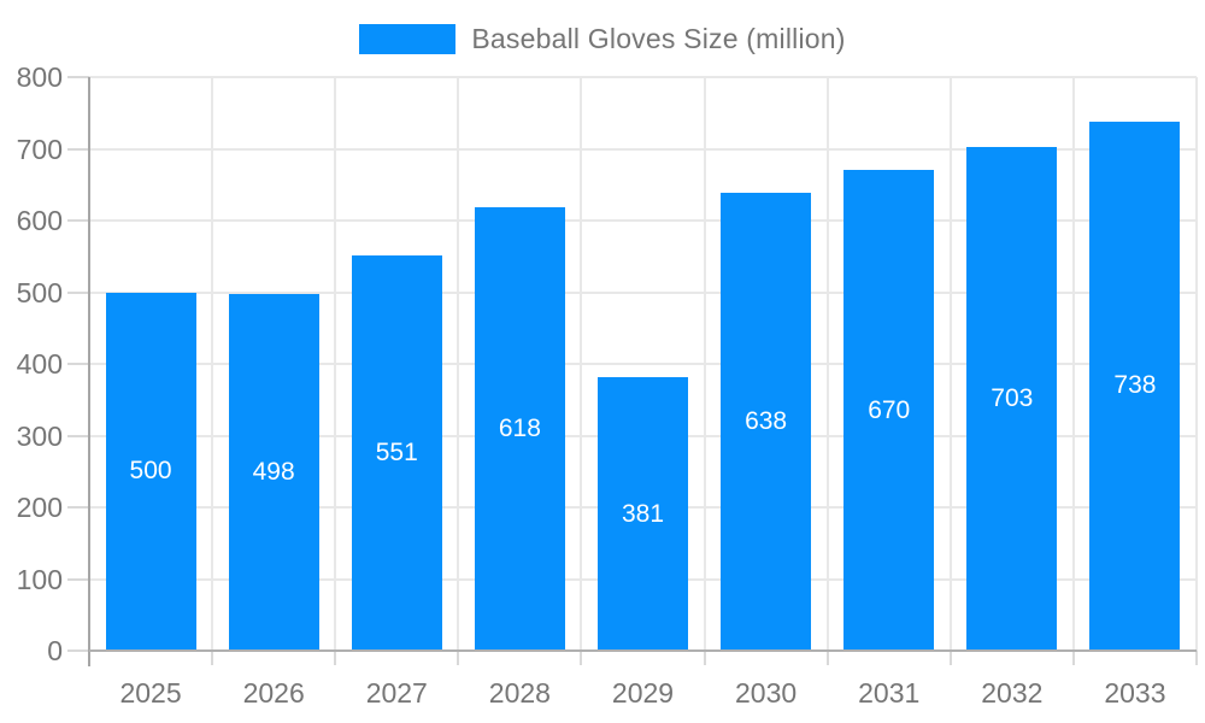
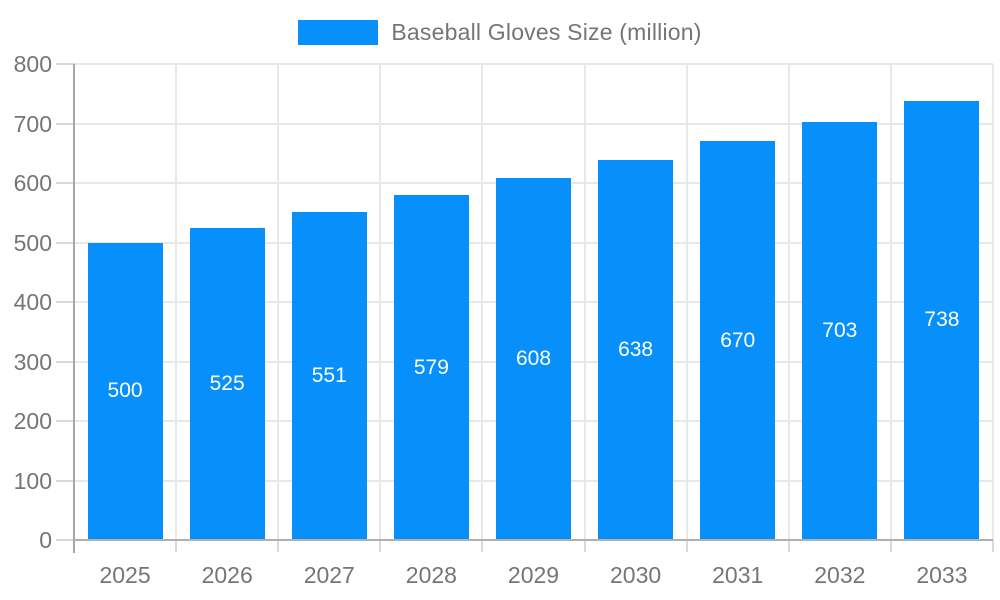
2026: 498 -> 525
2028: 618 -> 579
2029: 381 -> 608
